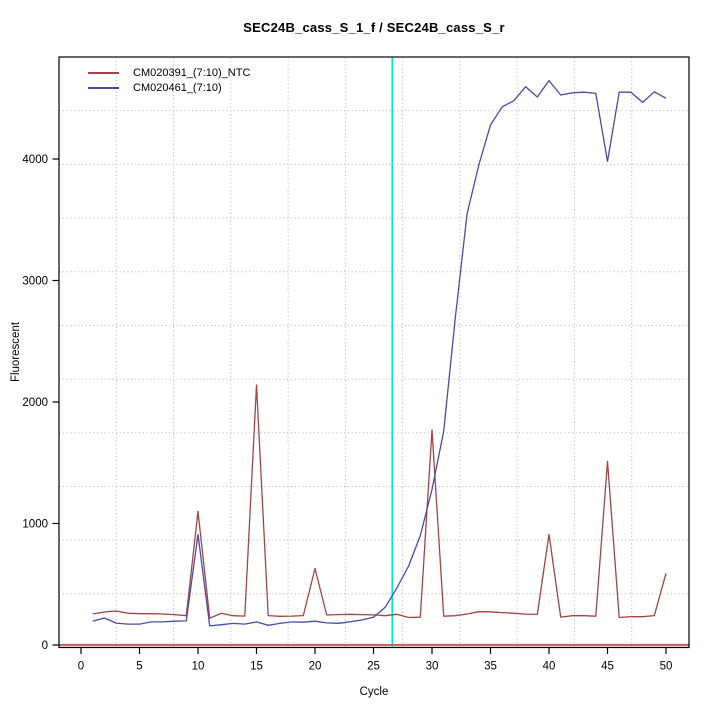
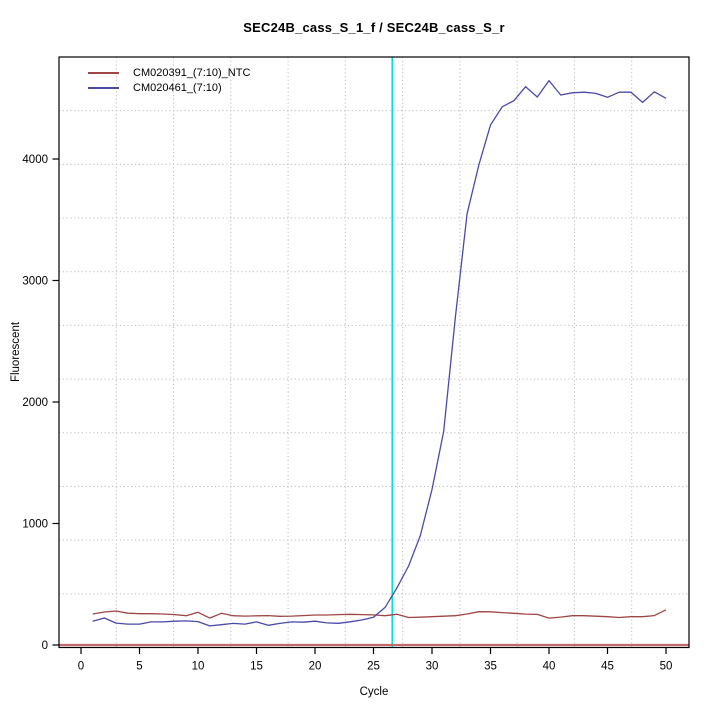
CM020391_(7:10)_NTC/10: 1100 -> 270
CM020461_(7:10)/10: 910 -> 190
CM020391_(7:10)_NTC/15: 2140 -> 240
CM020391_(7:10)_NTC/20: 630 -> 250
CM020391_(7:10)_NTC/30: 1770 -> 230
CM020391_(7:10)_NTC/40: 910 -> 220
CM020391_(7:10)_NTC/45: 1510 -> 230
CM020461_(7:10)/45: 3980 -> 4510
CM020391_(7:10)_NTC/50: 590 -> 290
